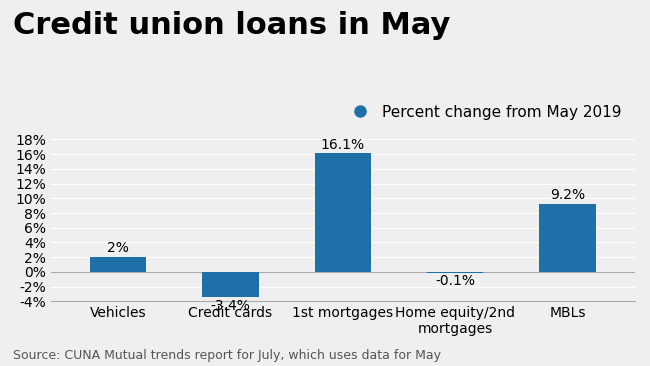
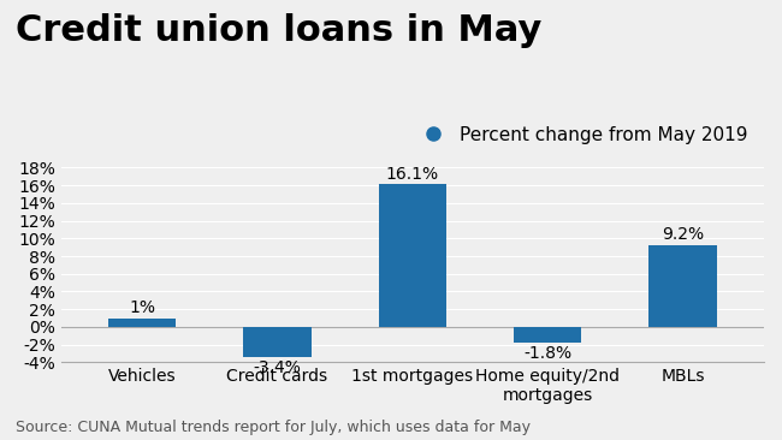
Vehicles: 2% -> 1%
Home equity/2nd mortgages: -0.1% -> -1.8%
